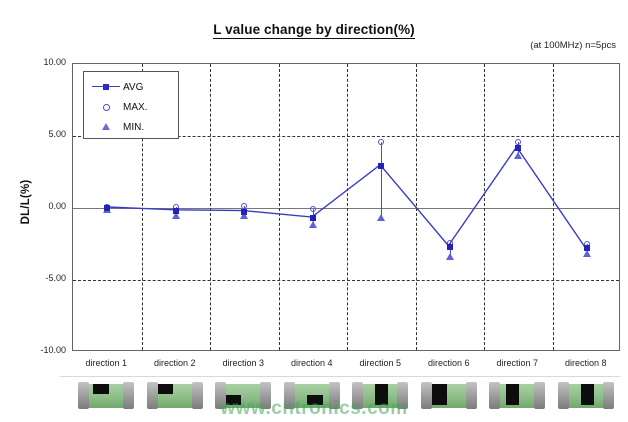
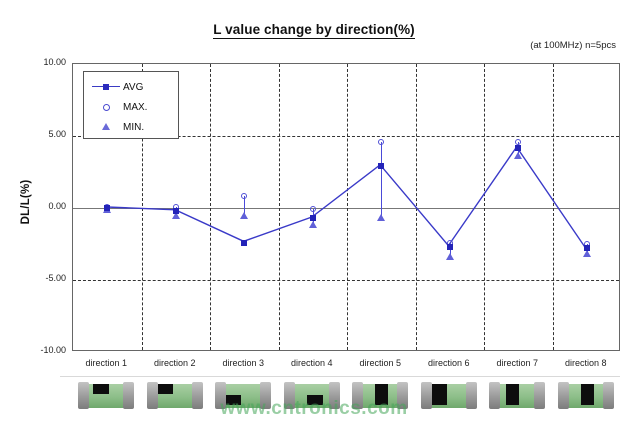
AVG/direction 3: -0.2 -> -2.4
MAX./direction 3: 0.1 -> 0.8
